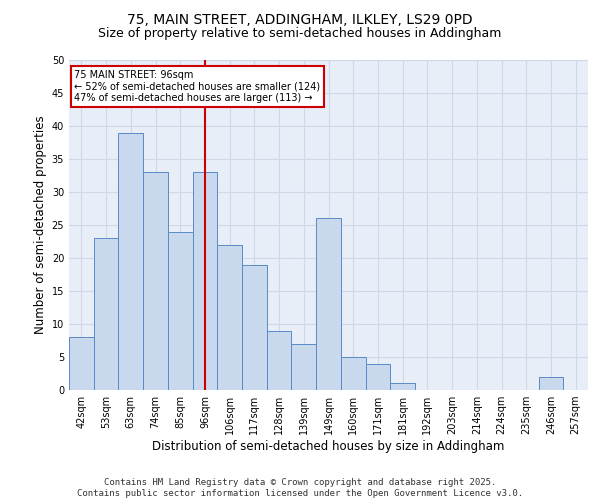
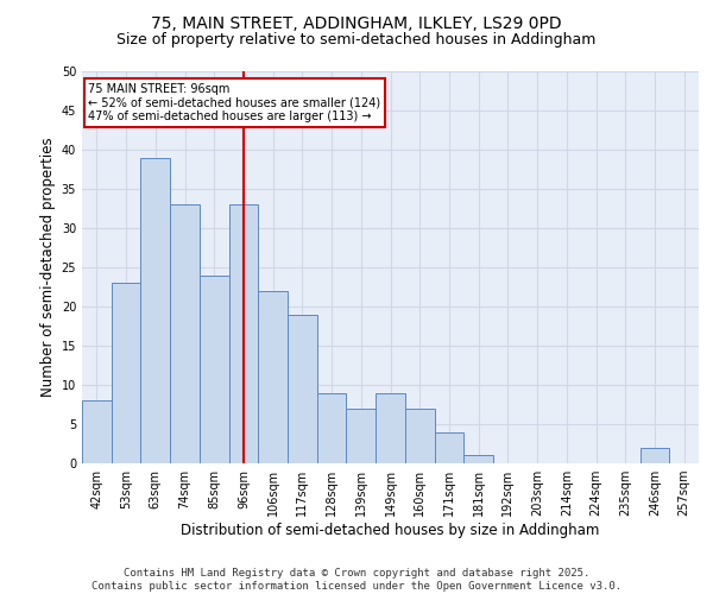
149sqm: 26 -> 9
160sqm: 5 -> 7
